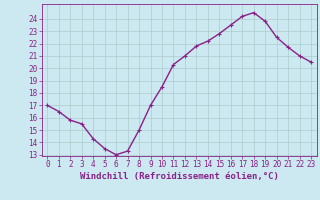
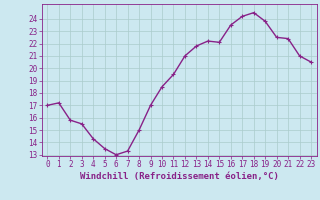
1: 16.5 -> 17.2
11: 20.3 -> 19.5
15: 22.8 -> 22.1
21: 21.7 -> 22.4
